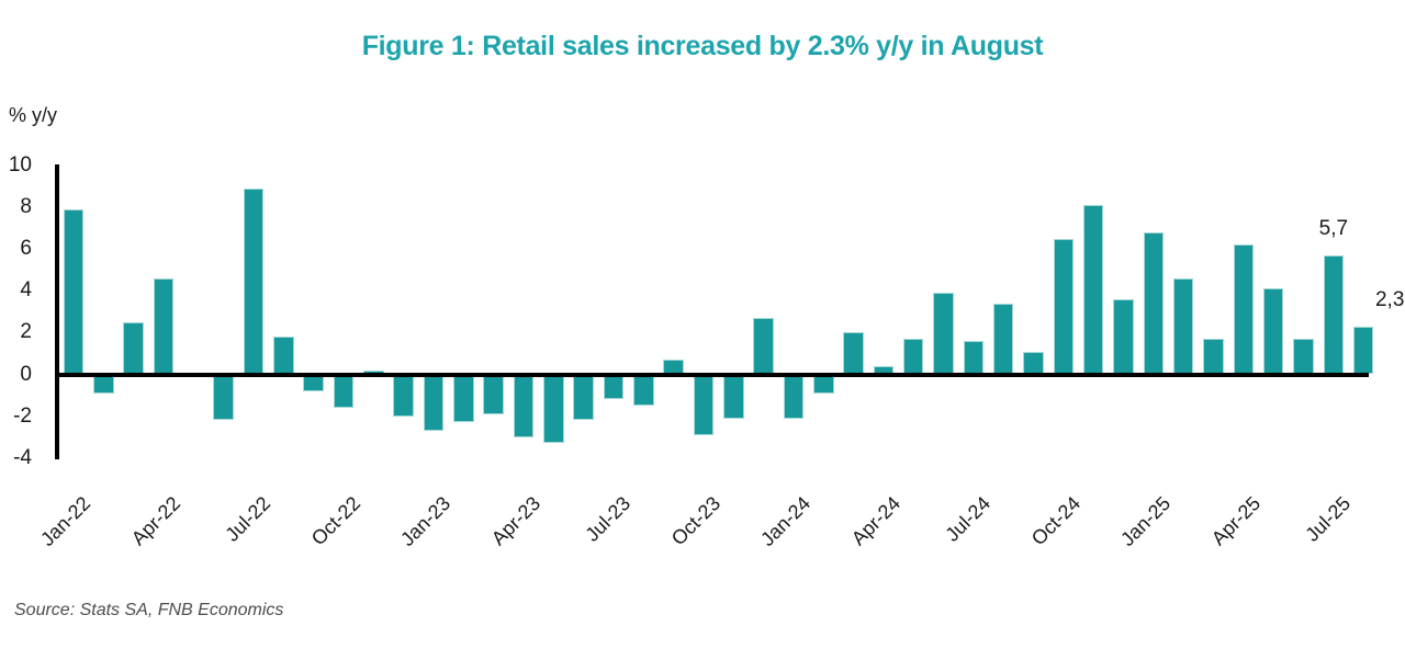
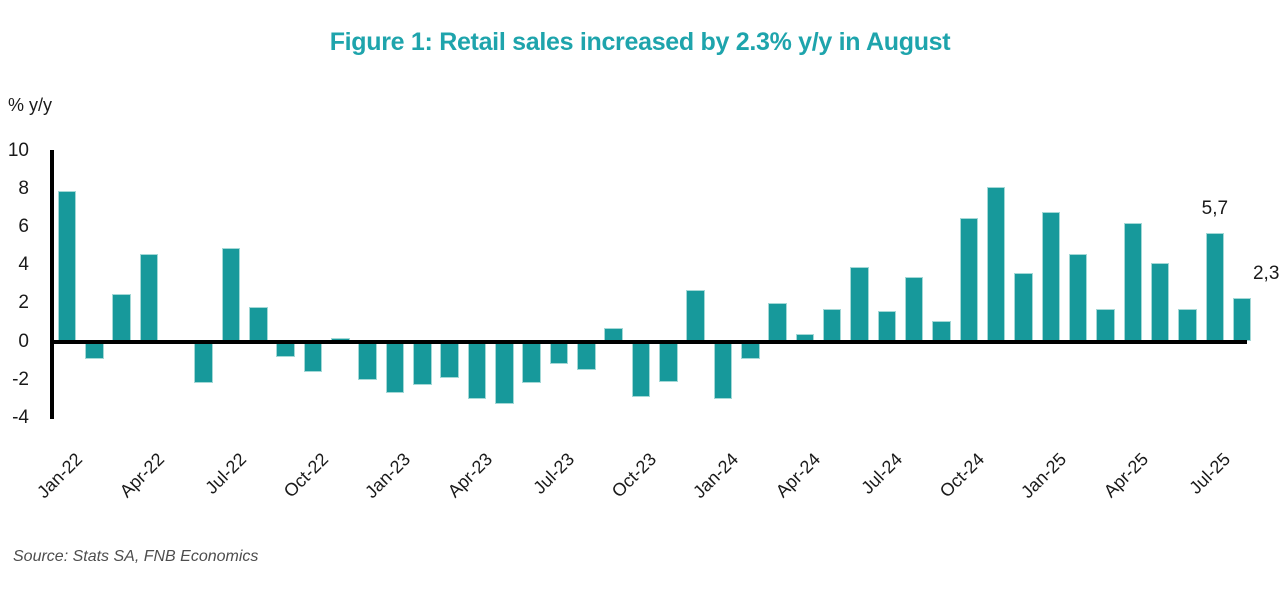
Jul-22: 8.9 -> 4.9
Jan-24: -2.1 -> -3.0
